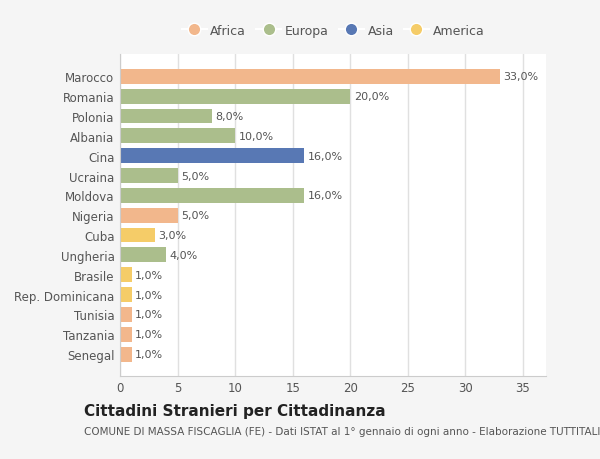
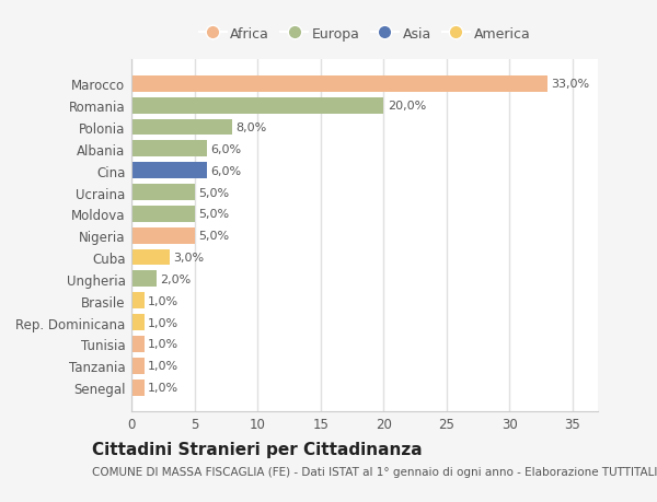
Albania: 10,0% -> 6,0%
Cina: 16,0% -> 6,0%
Moldova: 16,0% -> 5,0%
Ungheria: 4,0% -> 2,0%
